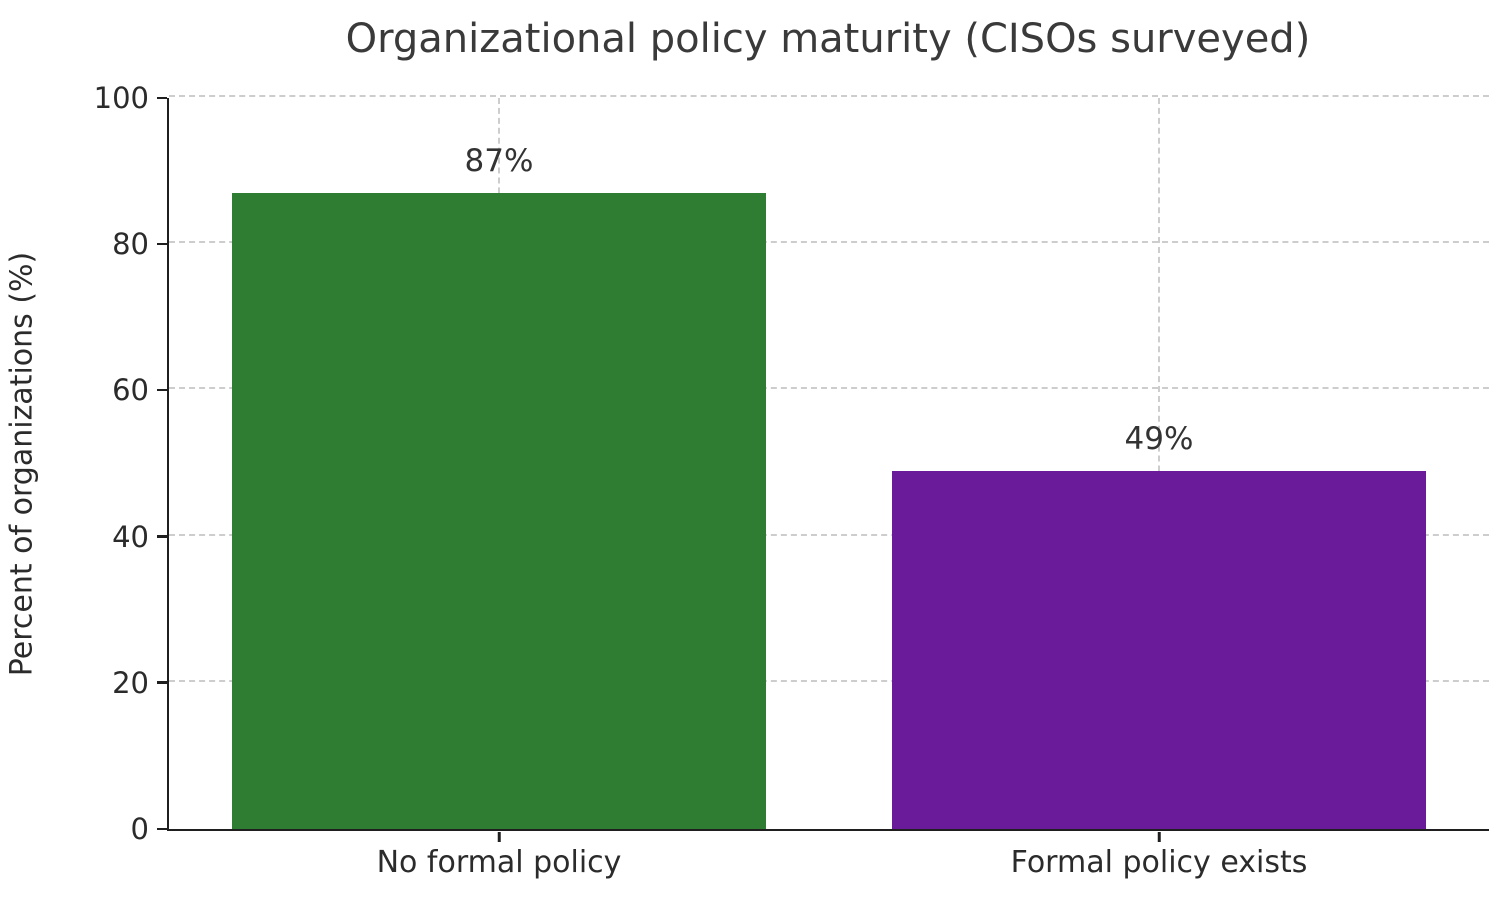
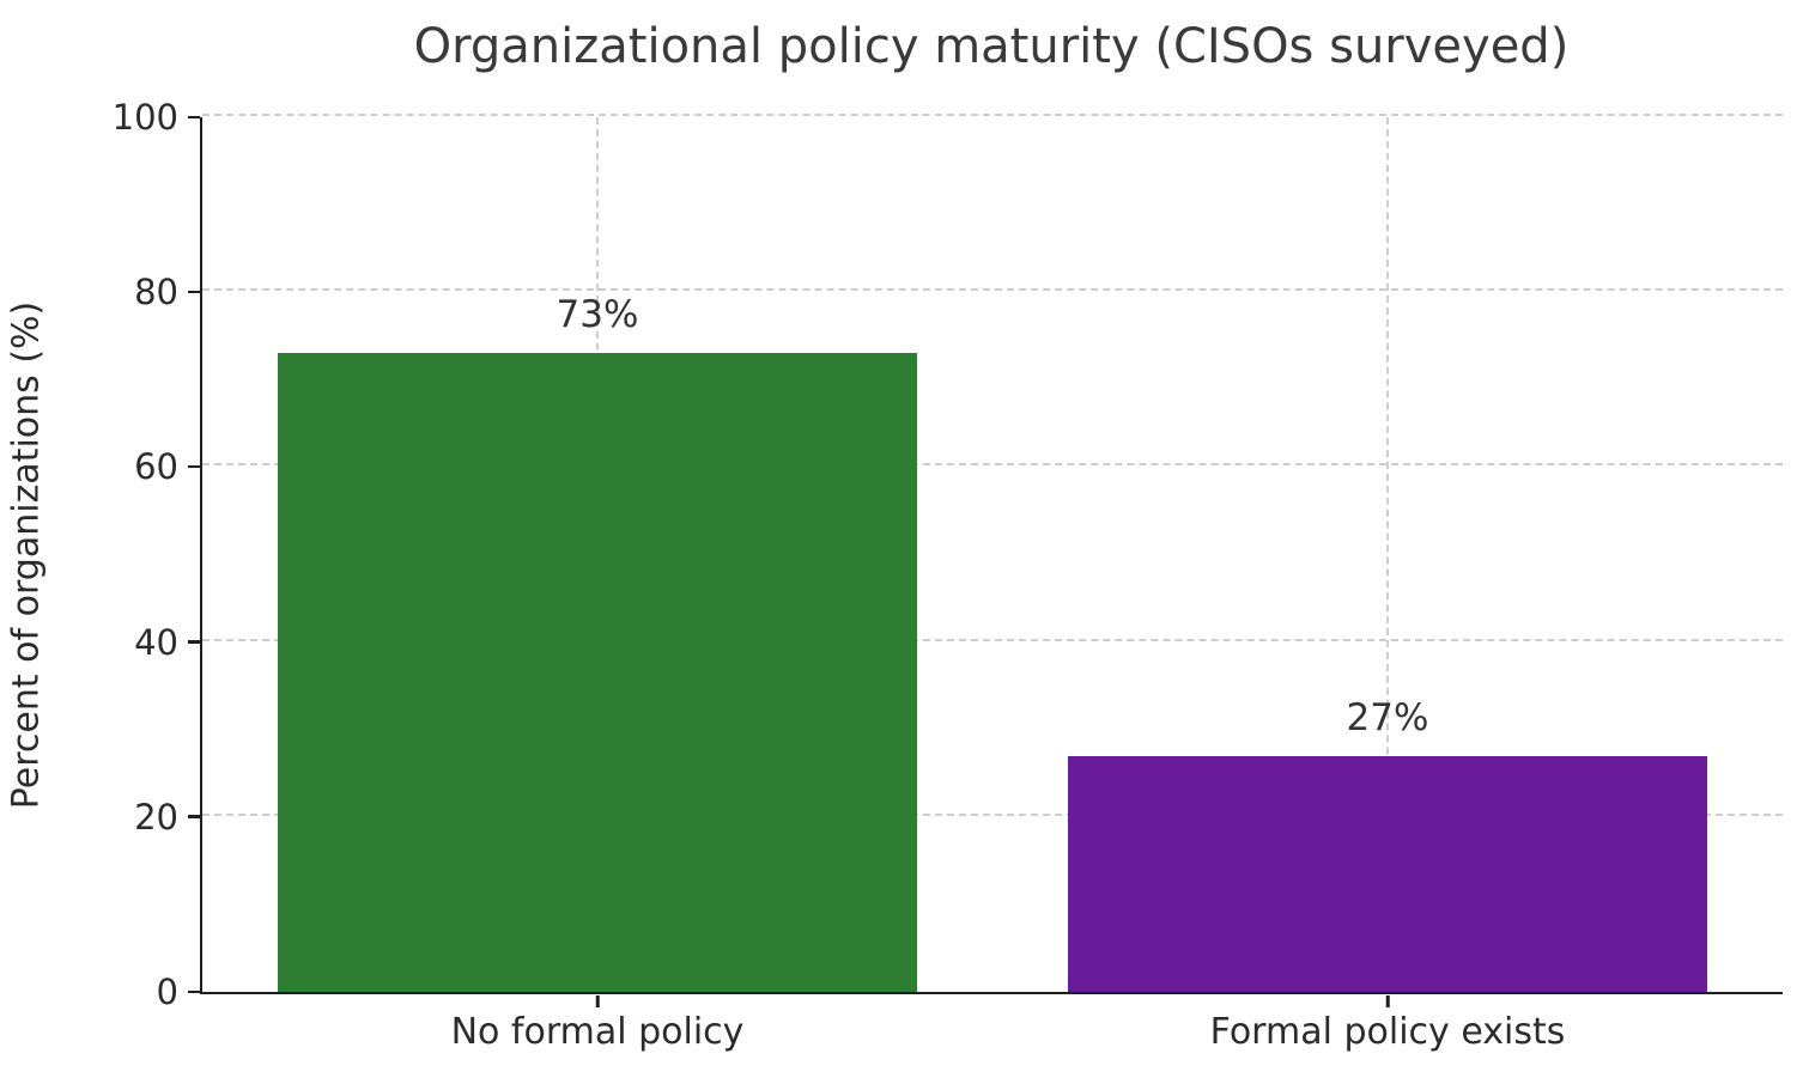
No formal policy: 87% -> 73%
Formal policy exists: 49% -> 27%
